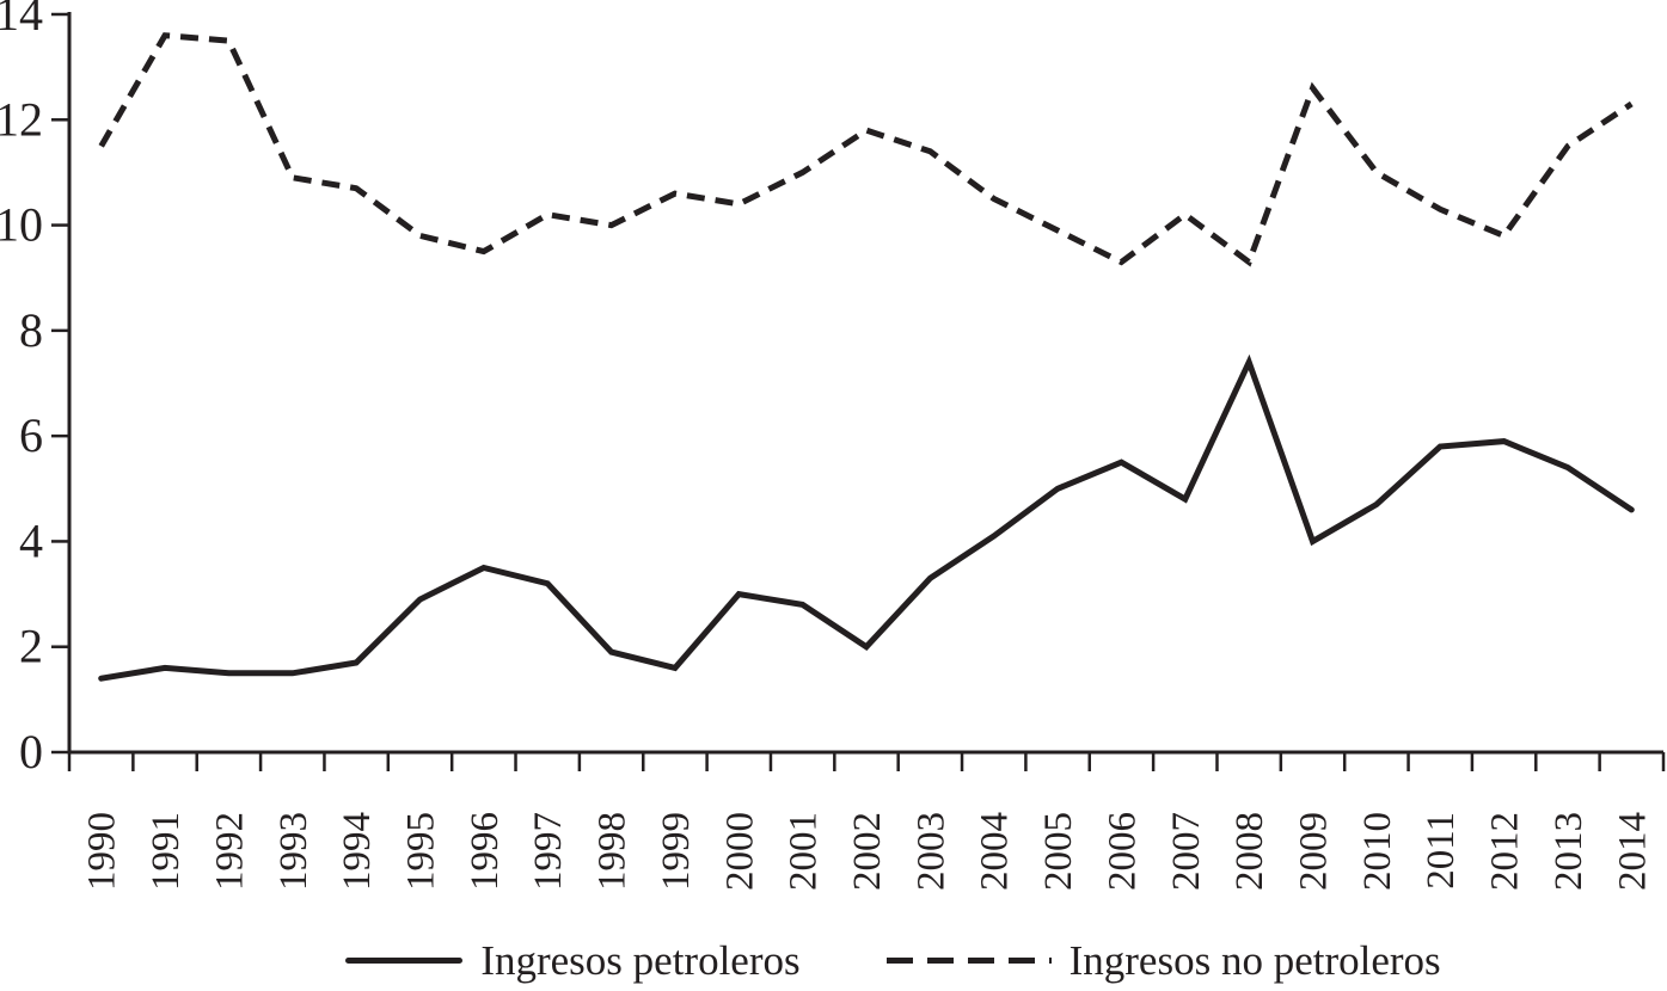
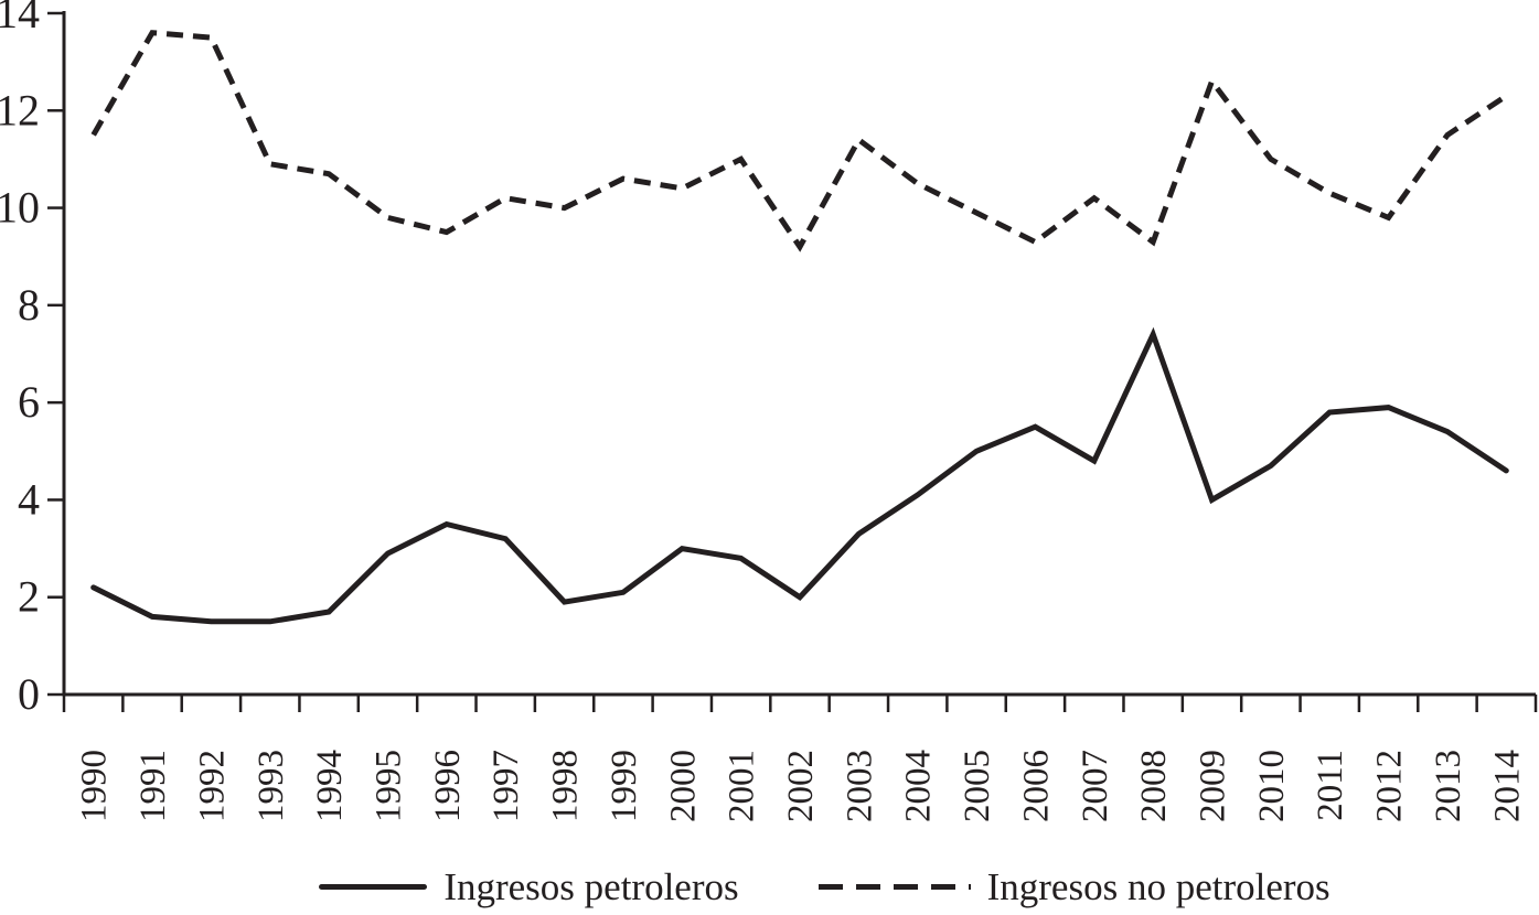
Ingresos petroleros/1990: 1.4 -> 2.2
Ingresos petroleros/1999: 1.6 -> 2.1
Ingresos no petroleros/2002: 11.8 -> 9.2
